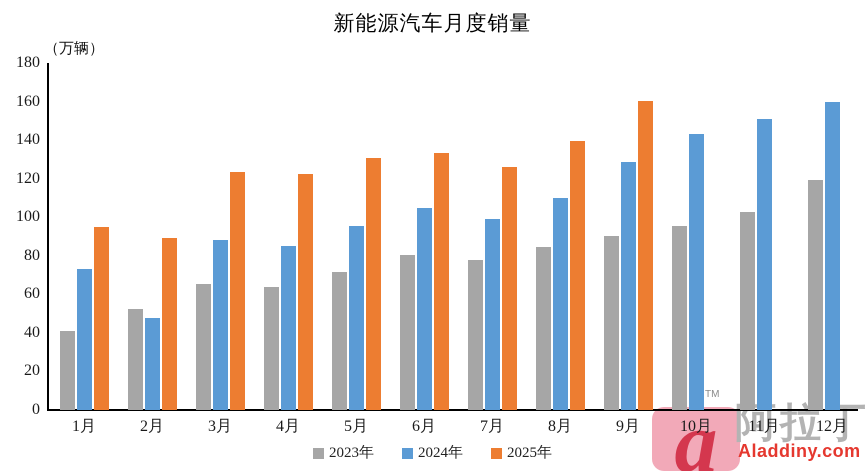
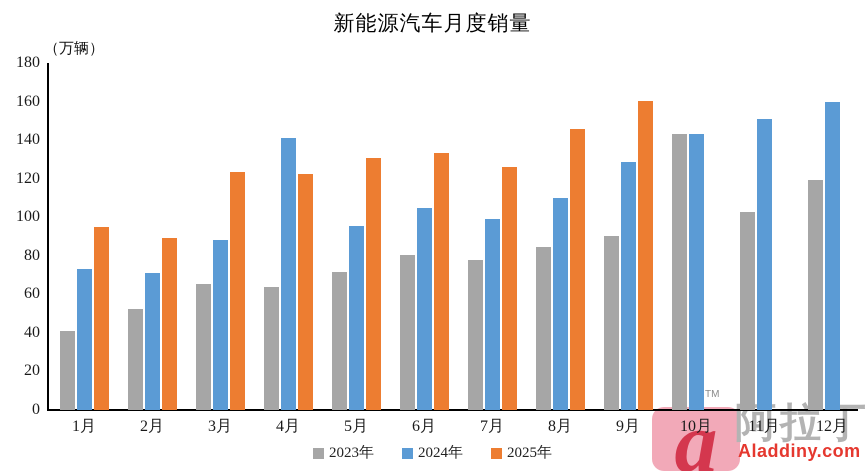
2024年/2月: 48 -> 71
2024年/4月: 85 -> 141
2025年/8月: 140 -> 146
2023年/10月: 96 -> 143
